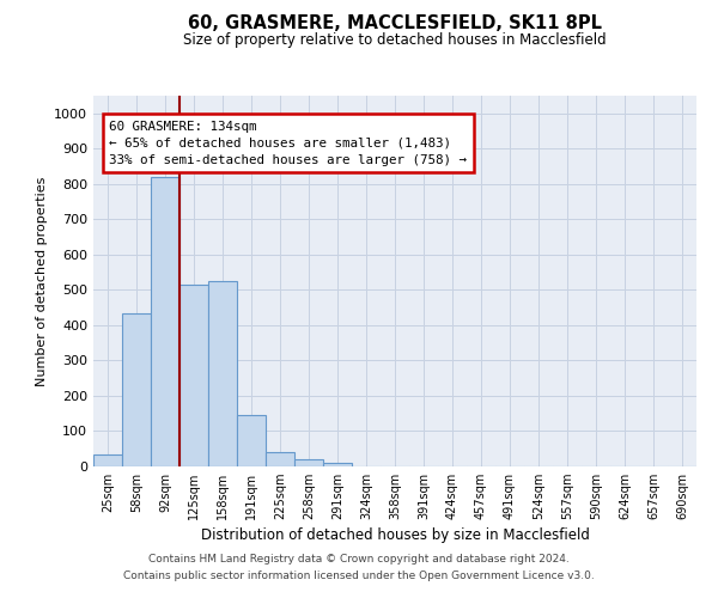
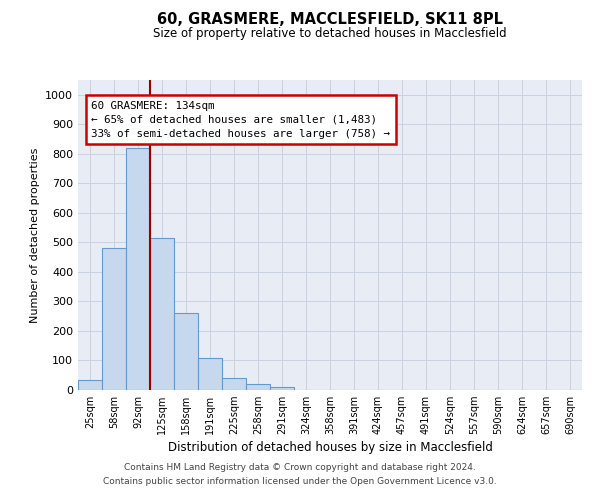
58sqm: 435 -> 480
158sqm: 525 -> 262
191sqm: 145 -> 110
